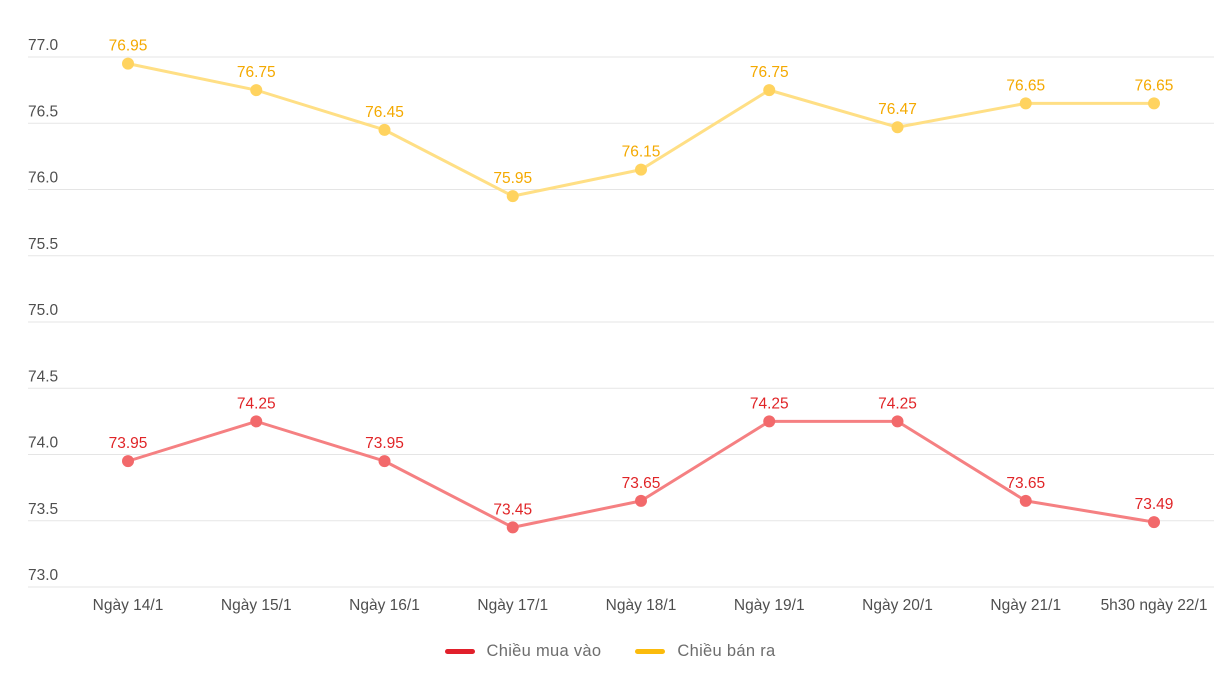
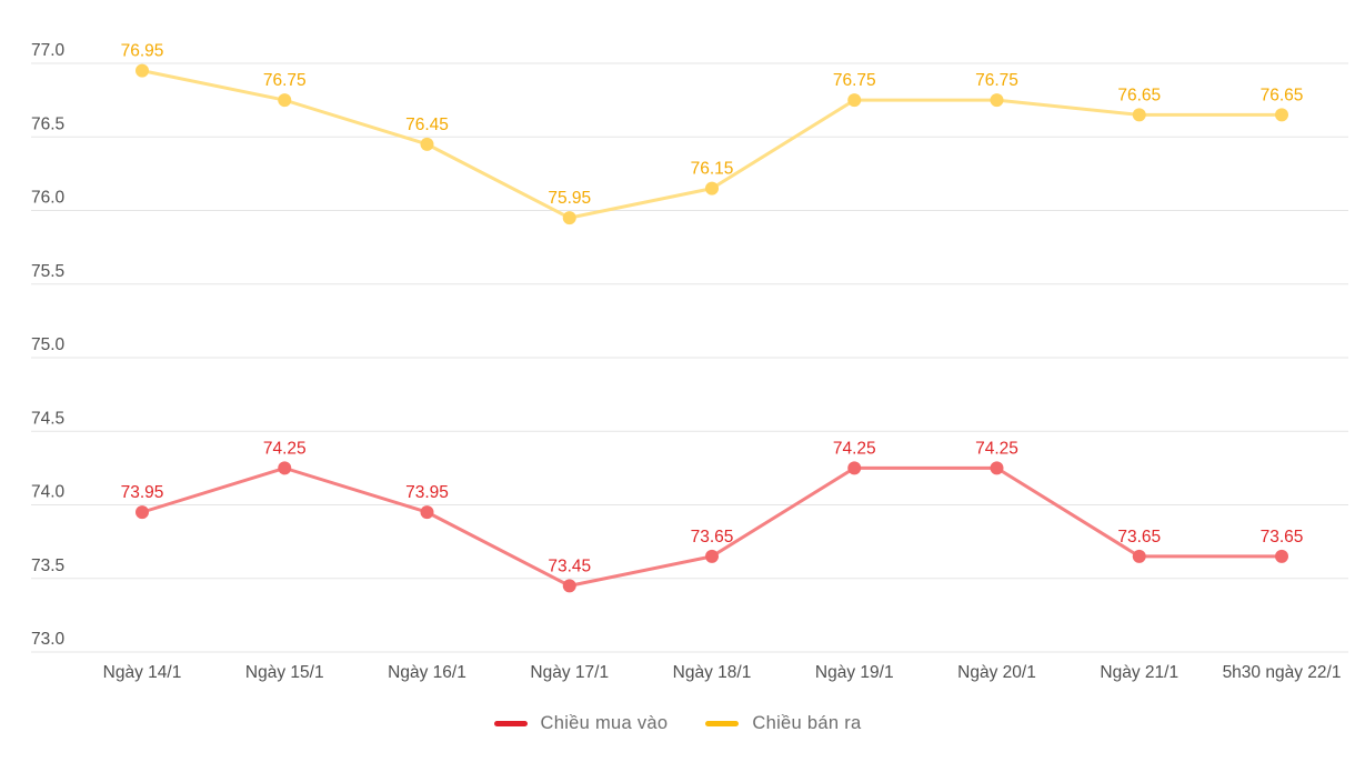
Chiều bán ra/Ngày 20/1: 76.47 -> 76.75
Chiều mua vào/5h30 ngày 22/1: 73.49 -> 73.65
